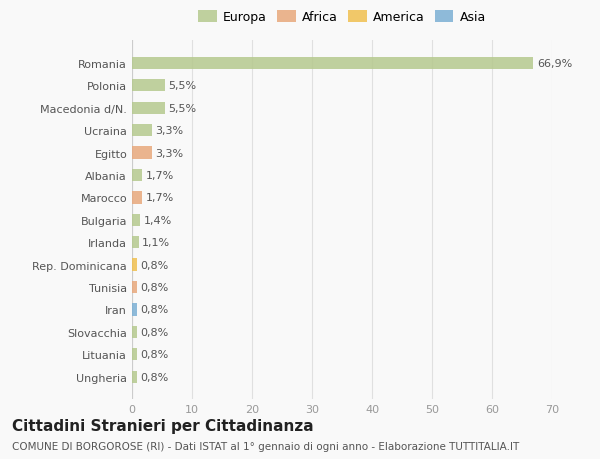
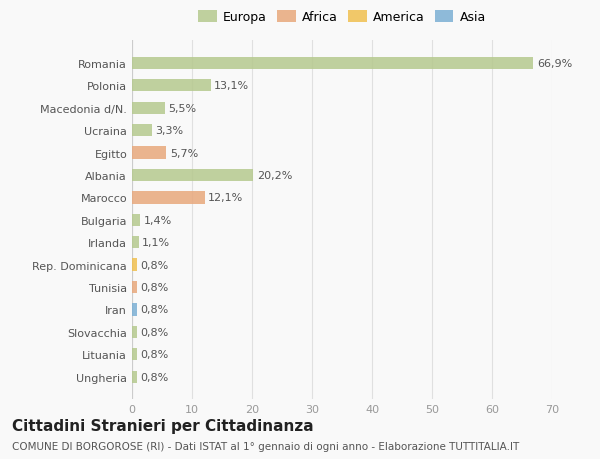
Polonia: 5,5% -> 13,1%
Egitto: 3,3% -> 5,7%
Albania: 1,7% -> 20,2%
Marocco: 1,7% -> 12,1%
